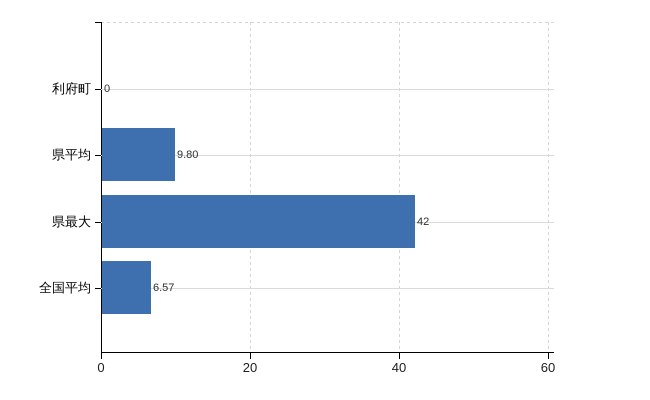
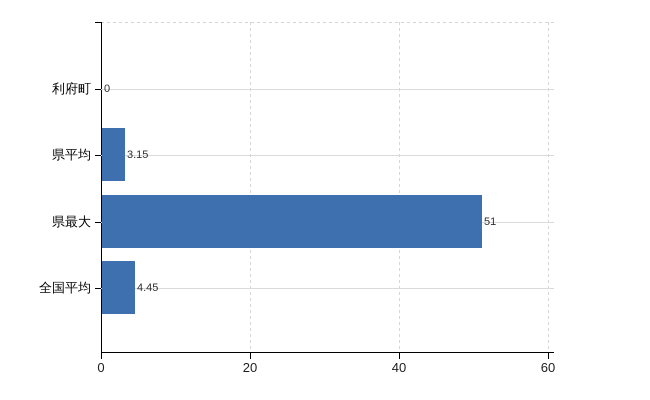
県平均: 9.80 -> 3.15
県最大: 42 -> 51
全国平均: 6.57 -> 4.45
